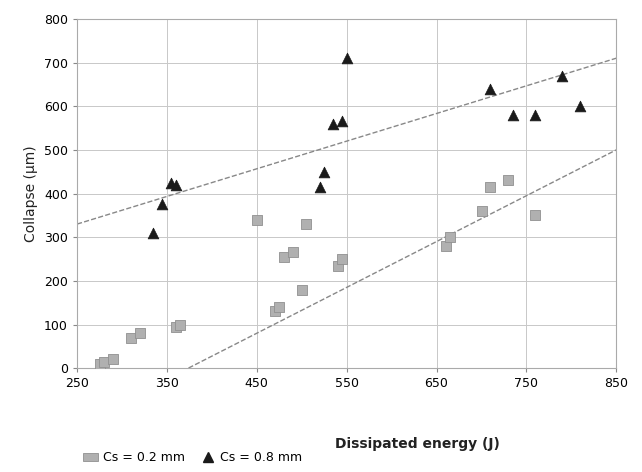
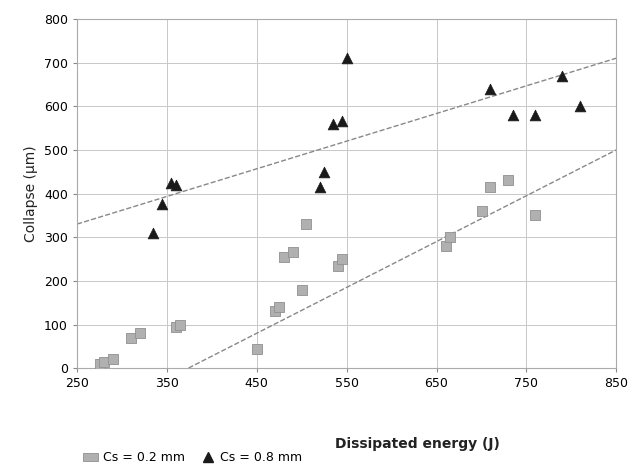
Cs = 0.2 mm/450: 340 -> 45
